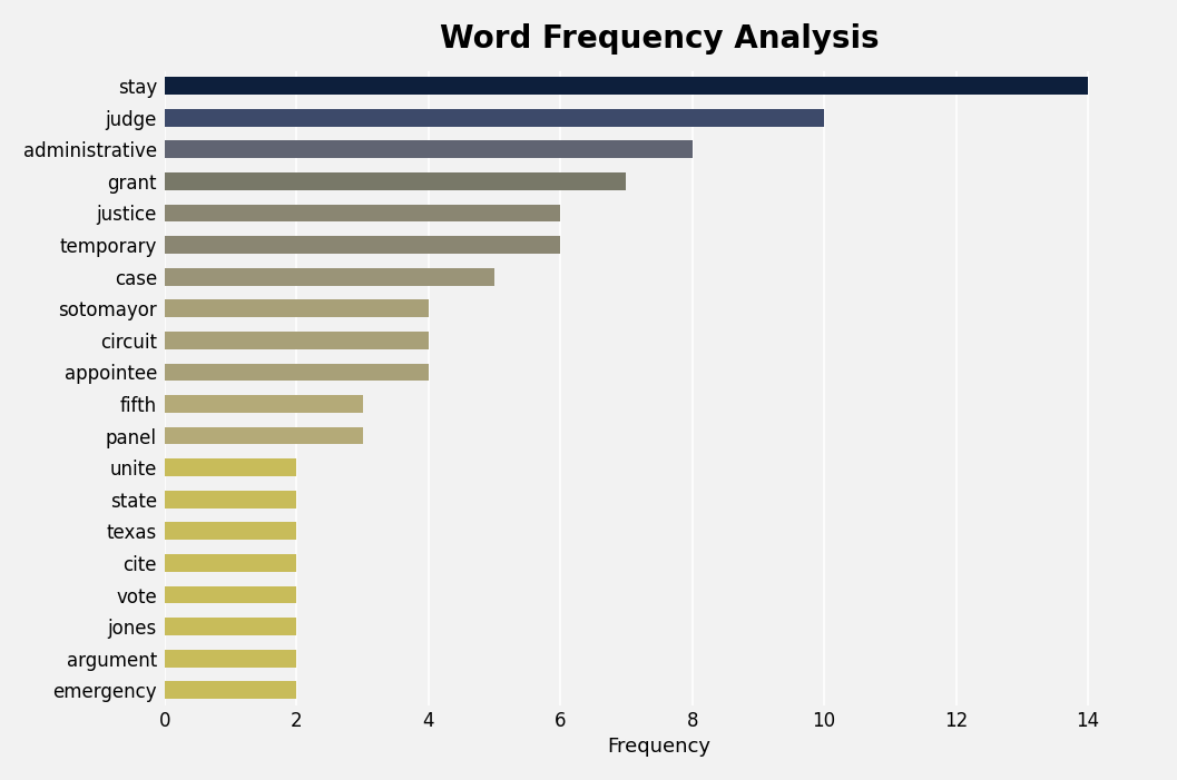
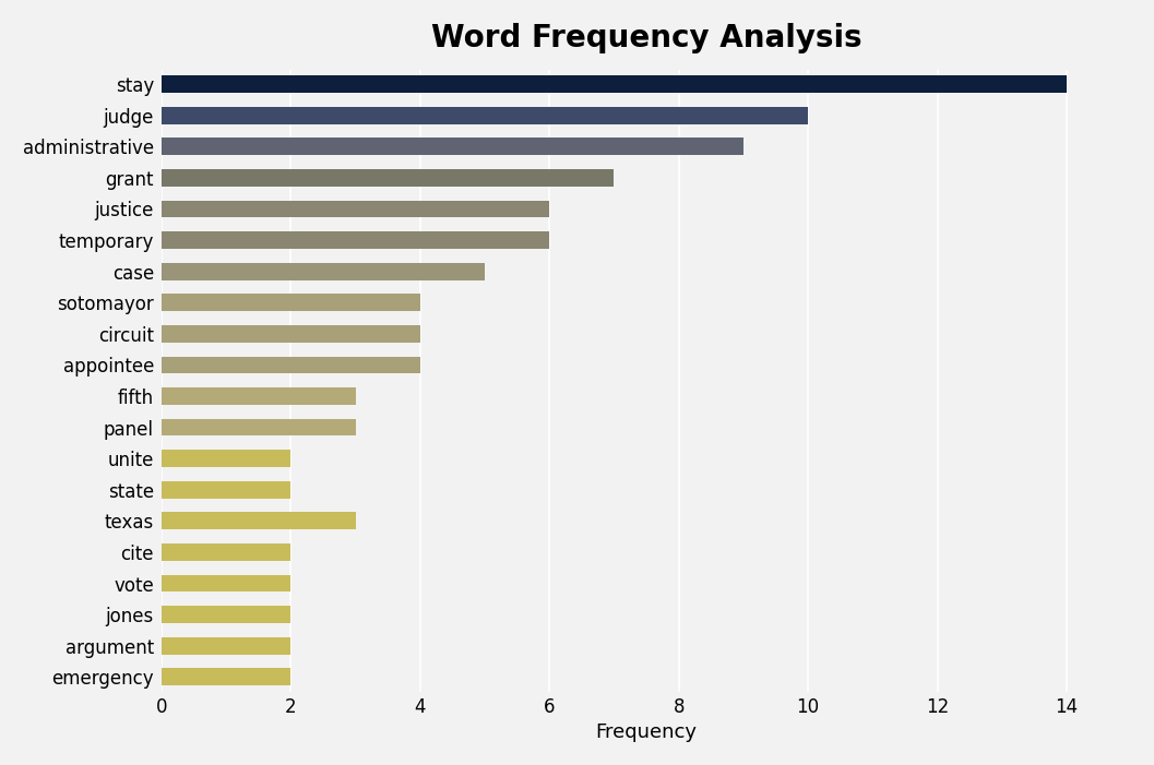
administrative: 8 -> 9
texas: 2 -> 3
